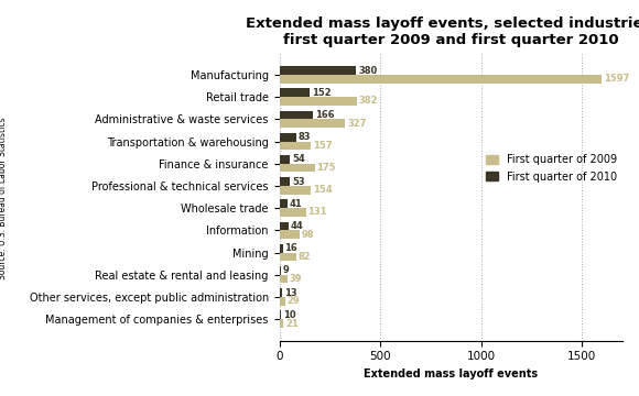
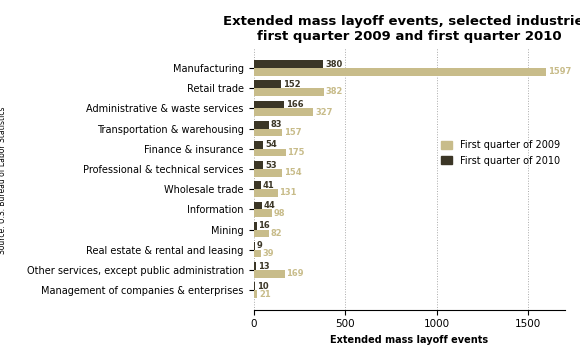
First quarter of 2009/Other services, except public administration: 29 -> 169
